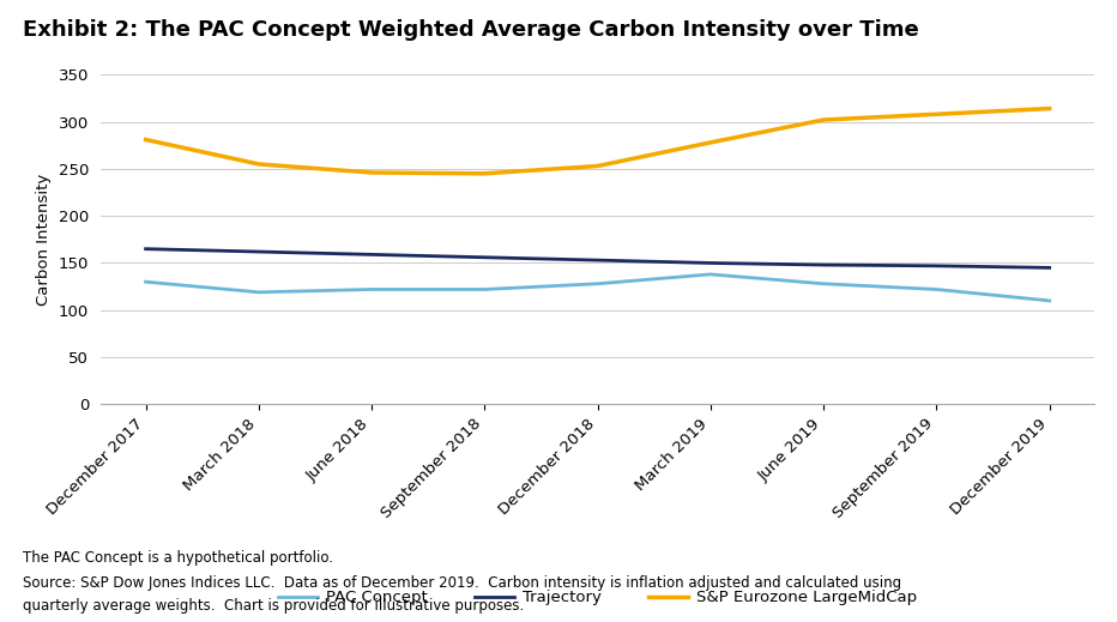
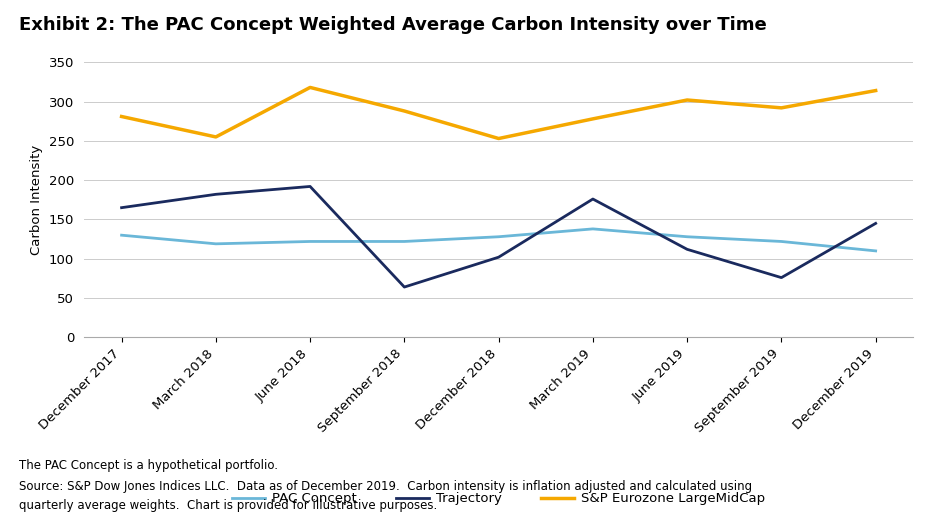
Trajectory/March 2018: 162 -> 182
Trajectory/June 2018: 159 -> 192
S&P Eurozone LargeMidCap/June 2018: 246 -> 318
Trajectory/September 2018: 156 -> 64
S&P Eurozone LargeMidCap/September 2018: 245 -> 288
Trajectory/December 2018: 153 -> 102
Trajectory/March 2019: 150 -> 176
Trajectory/June 2019: 148 -> 112
Trajectory/September 2019: 147 -> 76
S&P Eurozone LargeMidCap/September 2019: 308 -> 292
